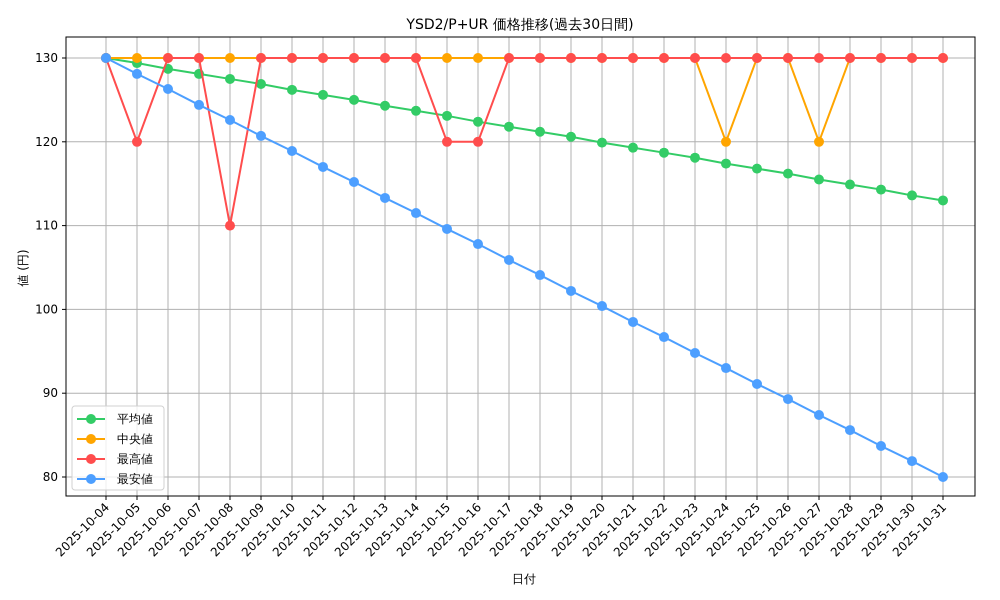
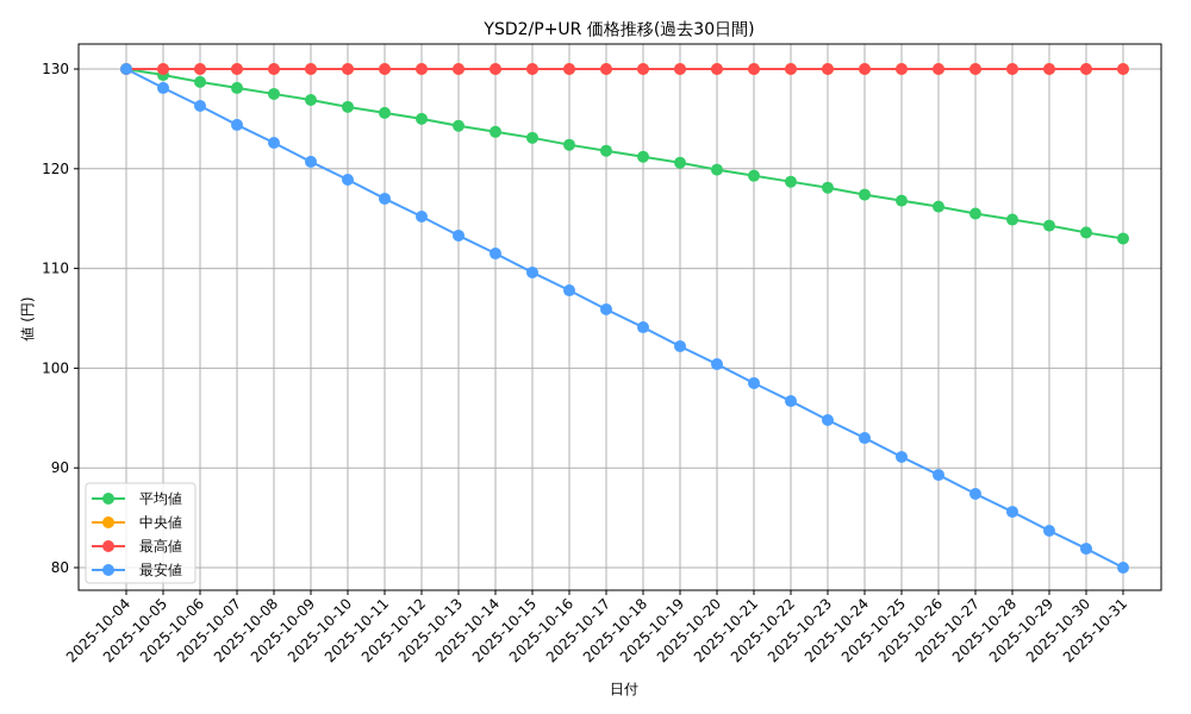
最高値/2025-10-05: 120 -> 130
最高値/2025-10-08: 110 -> 130
最高値/2025-10-15: 120 -> 130
最高値/2025-10-16: 120 -> 130
中央値/2025-10-24: 120 -> 130
中央値/2025-10-27: 120 -> 130
